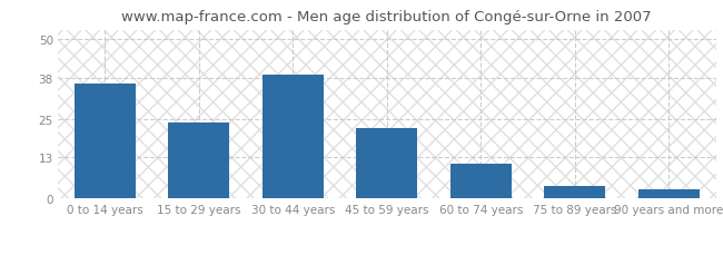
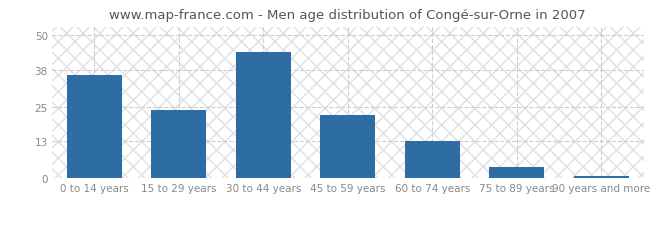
30 to 44 years: 39 -> 44
60 to 74 years: 11 -> 13
90 years and more: 3 -> 1
